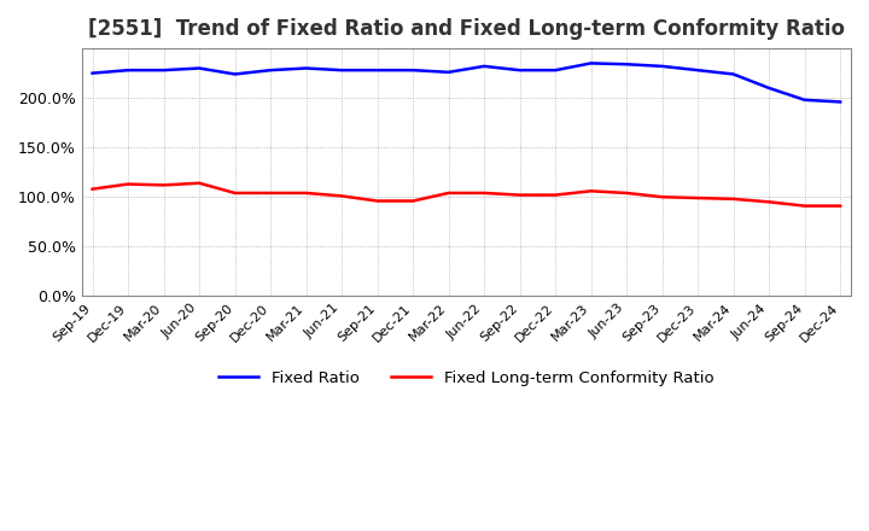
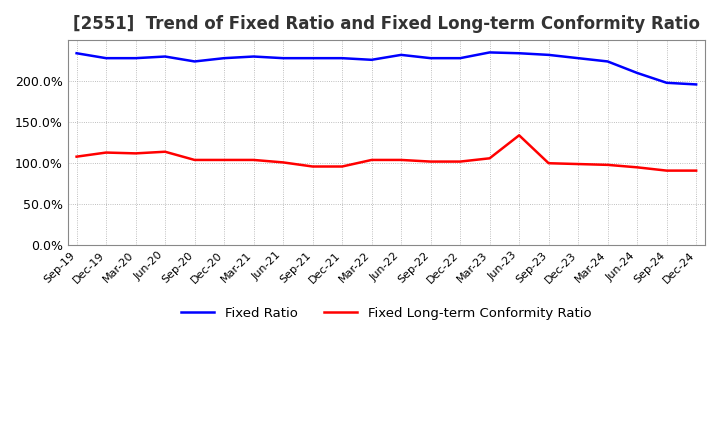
Fixed Ratio/Sep-19: 225% -> 234%
Fixed Long-term Conformity Ratio/Jun-23: 104% -> 134%
